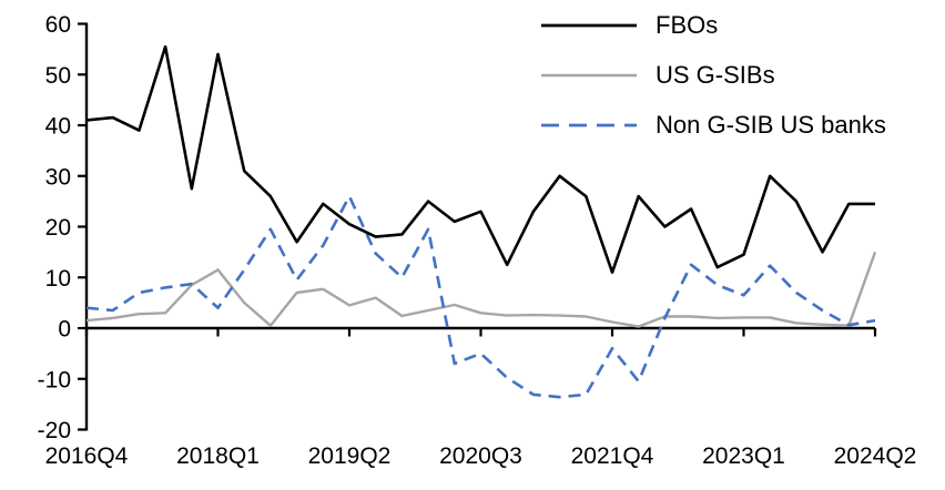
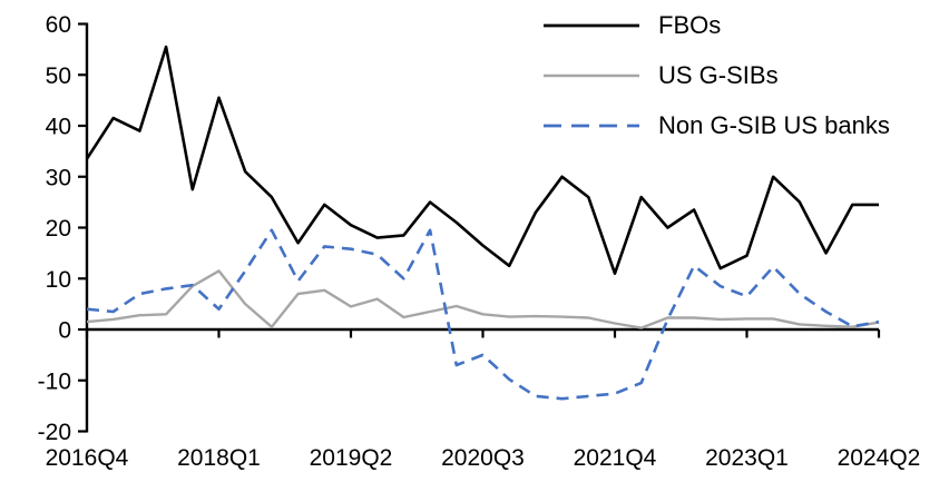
FBOs/2016Q4: 41 -> 34
FBOs/2018Q1: 54 -> 46
Non G-SIB US banks/2019Q2: 26 -> 16
FBOs/2020Q3: 23 -> 16
Non G-SIB US banks/2021Q4: -4 -> -13
US G-SIBs/2024Q2: 15 -> 1
